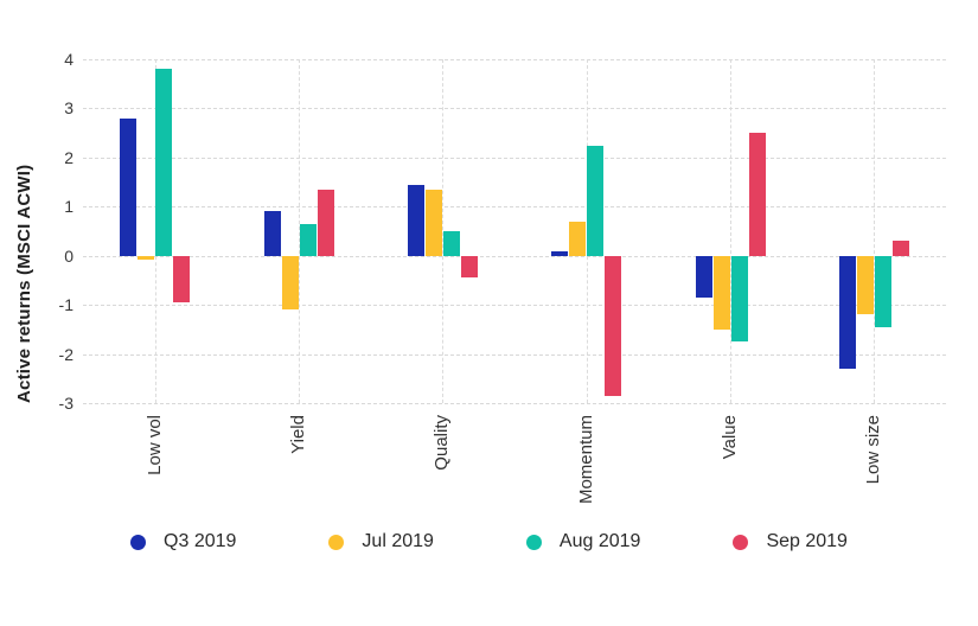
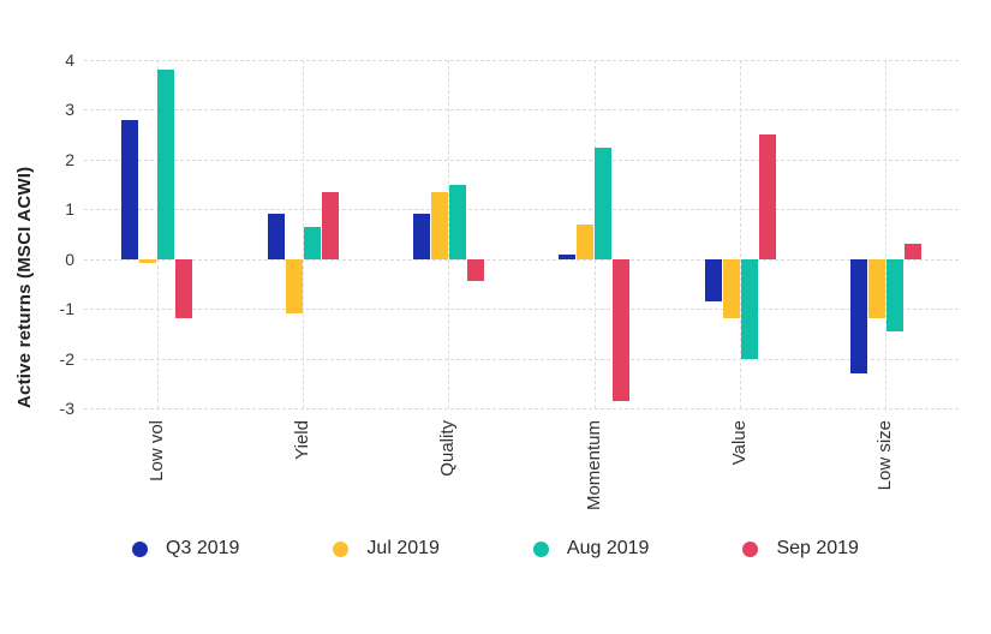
Sep 2019/Low vol: -0.9 -> -1.2
Q3 2019/Quality: 1.4 -> 0.9
Aug 2019/Quality: 0.5 -> 1.5
Jul 2019/Value: -1.5 -> -1.2
Aug 2019/Value: -1.8 -> -2.0
